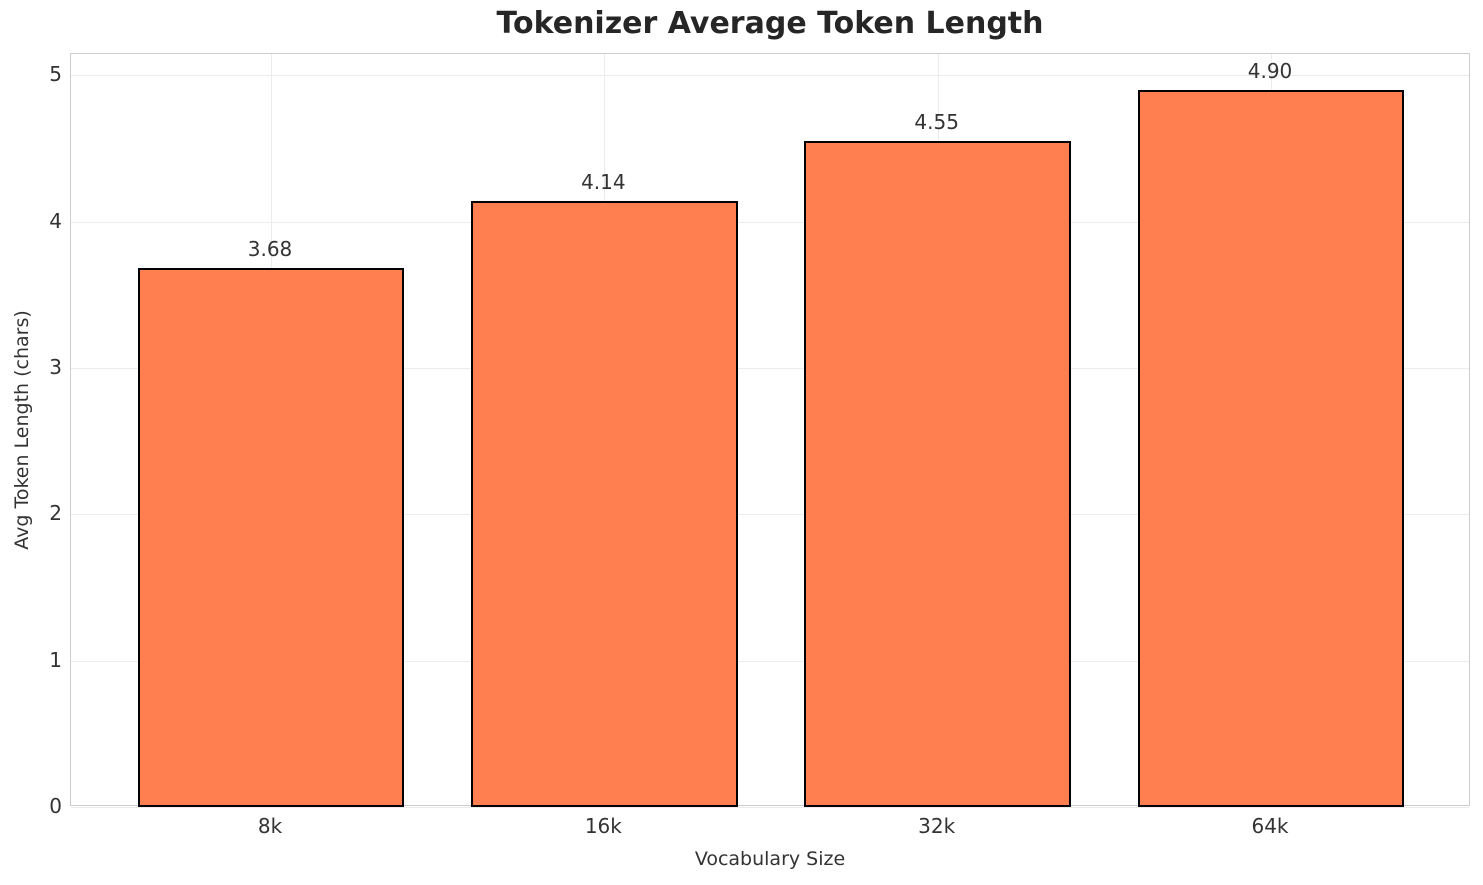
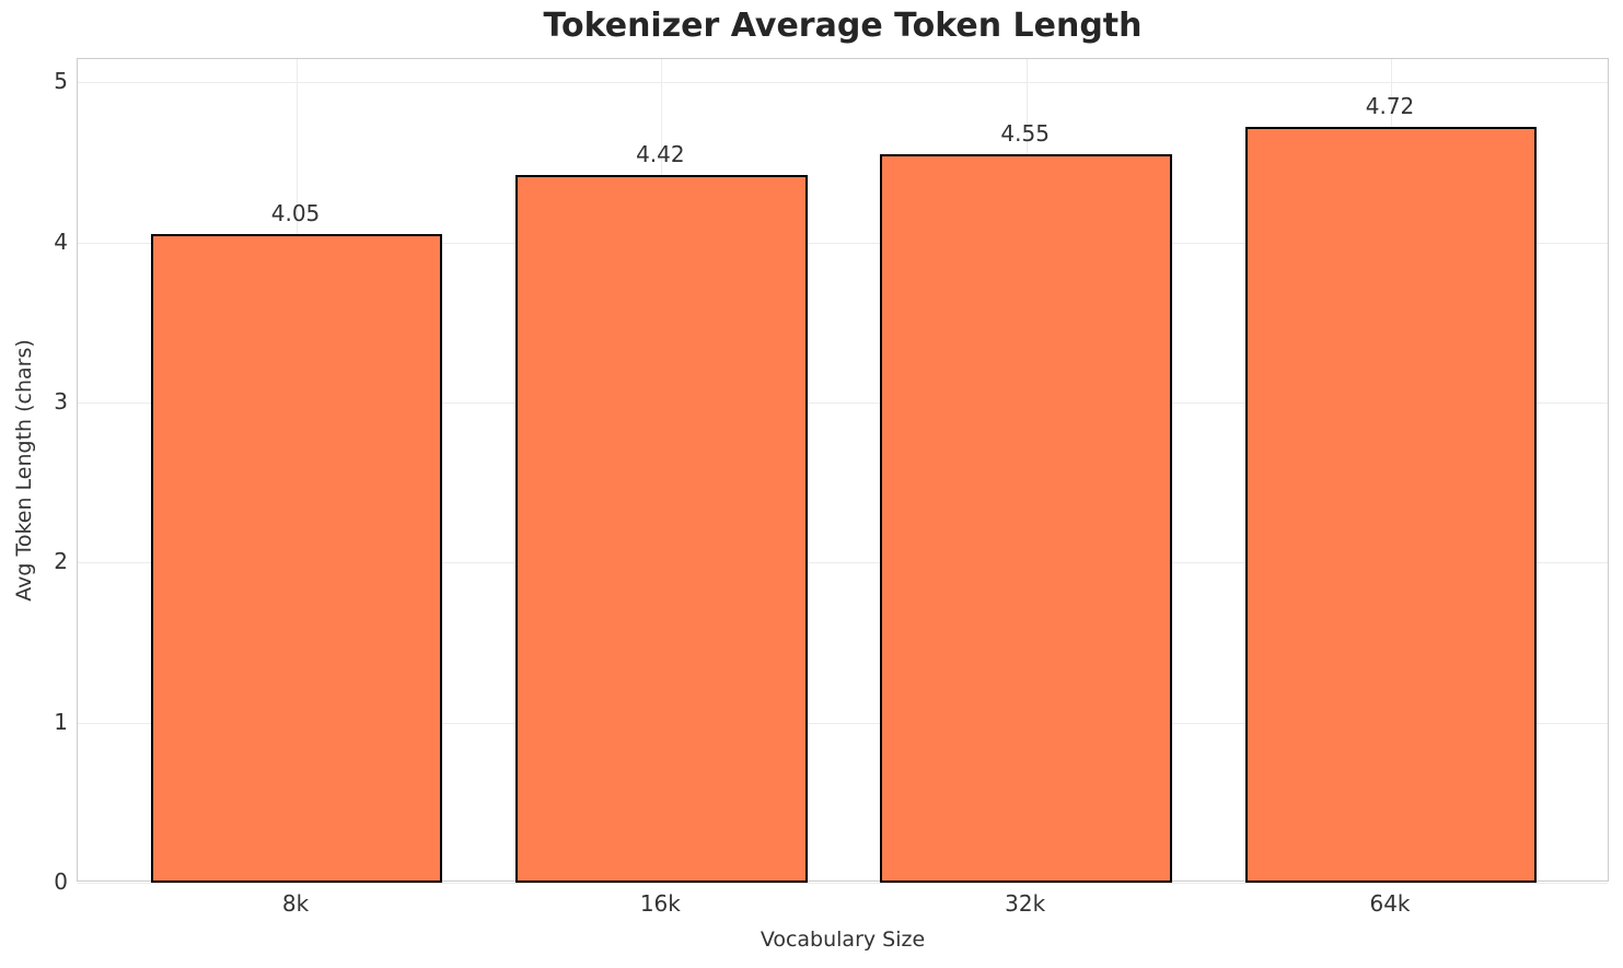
8k: 3.68 -> 4.05
16k: 4.14 -> 4.42
64k: 4.90 -> 4.72
